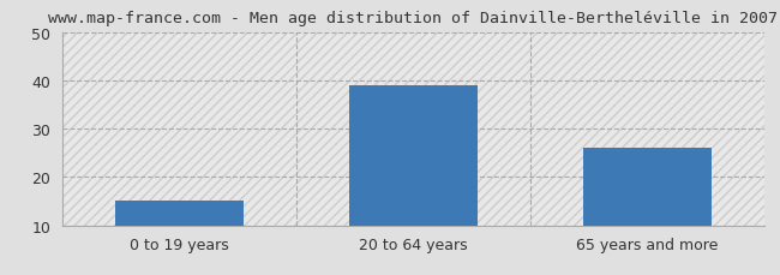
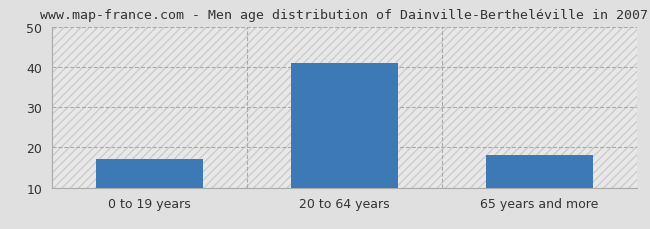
0 to 19 years: 15 -> 17
20 to 64 years: 39 -> 41
65 years and more: 26 -> 18
